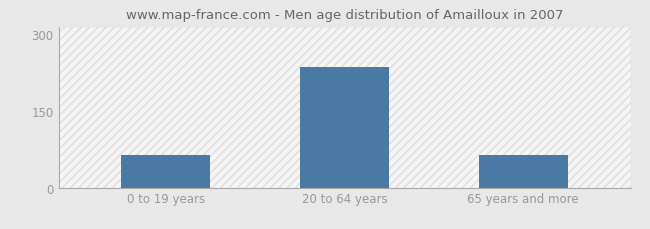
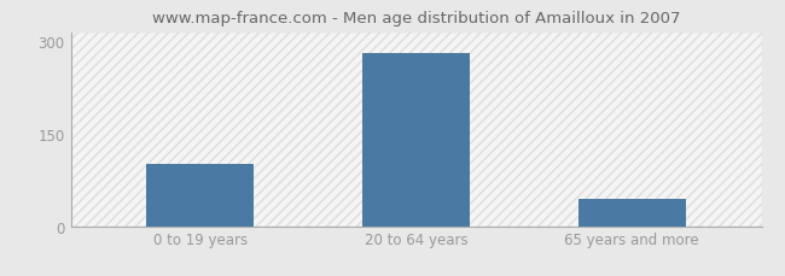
0 to 19 years: 64 -> 100
20 to 64 years: 236 -> 280
65 years and more: 64 -> 45
